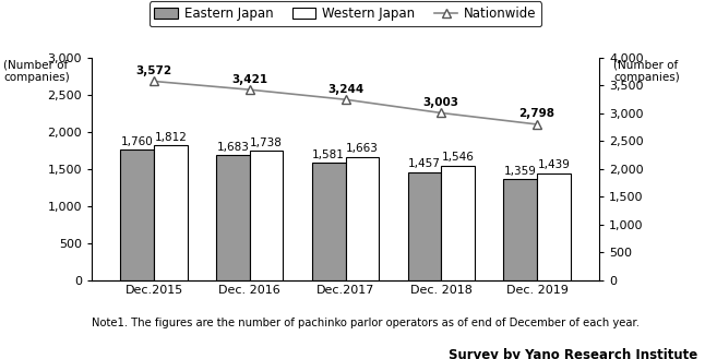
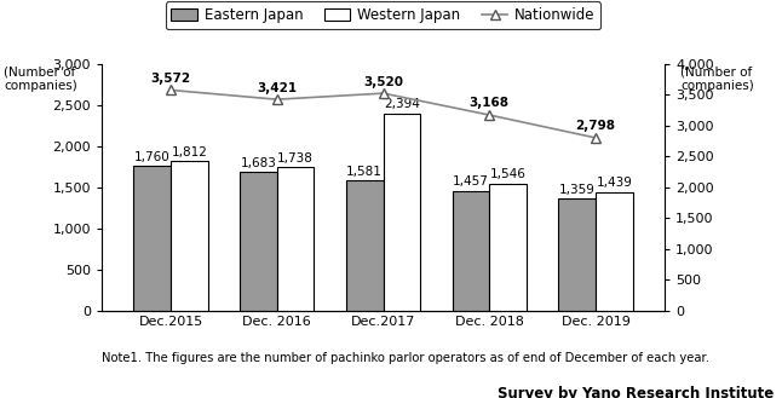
Nationwide/Dec.2017: 3,244 -> 3,520
Western Japan/Dec.2017: 1,663 -> 2,394
Nationwide/Dec. 2018: 3,003 -> 3,168
